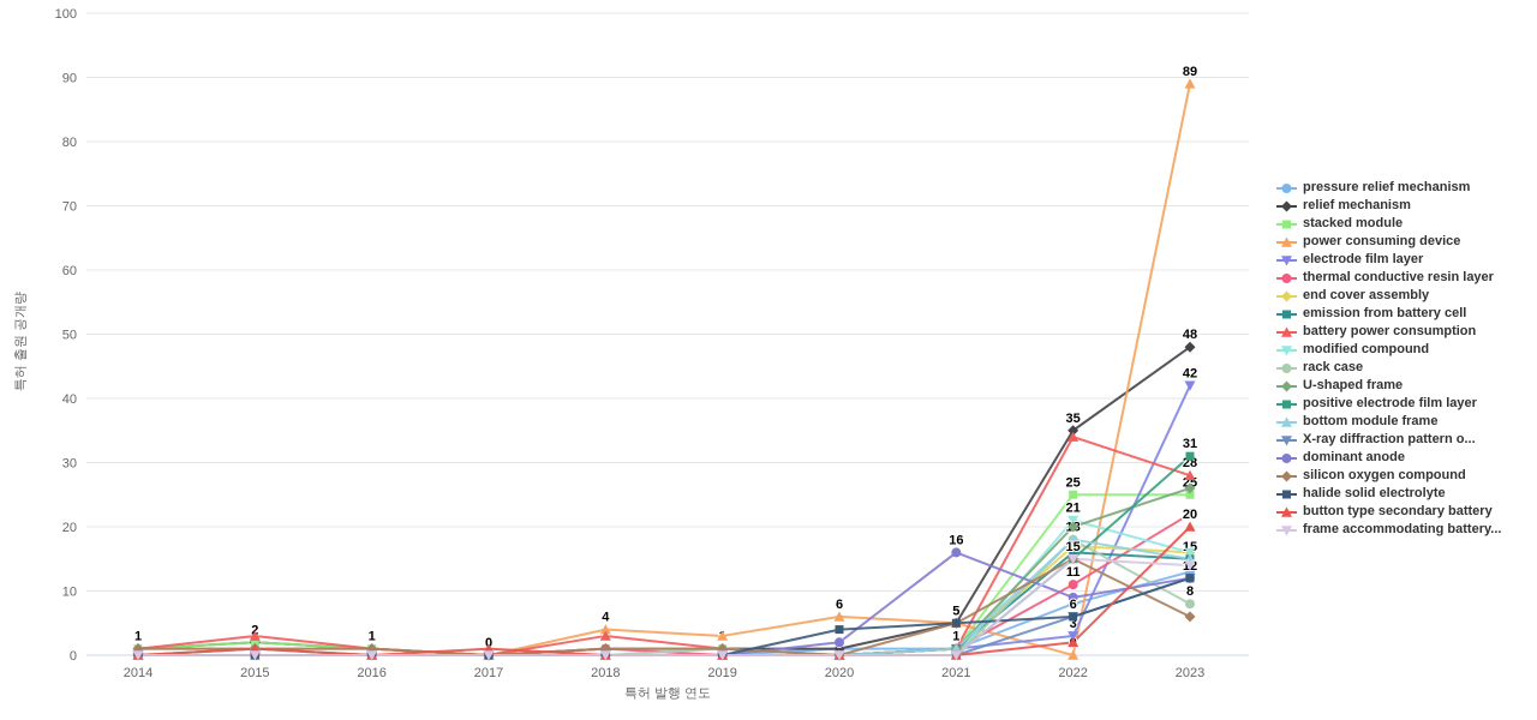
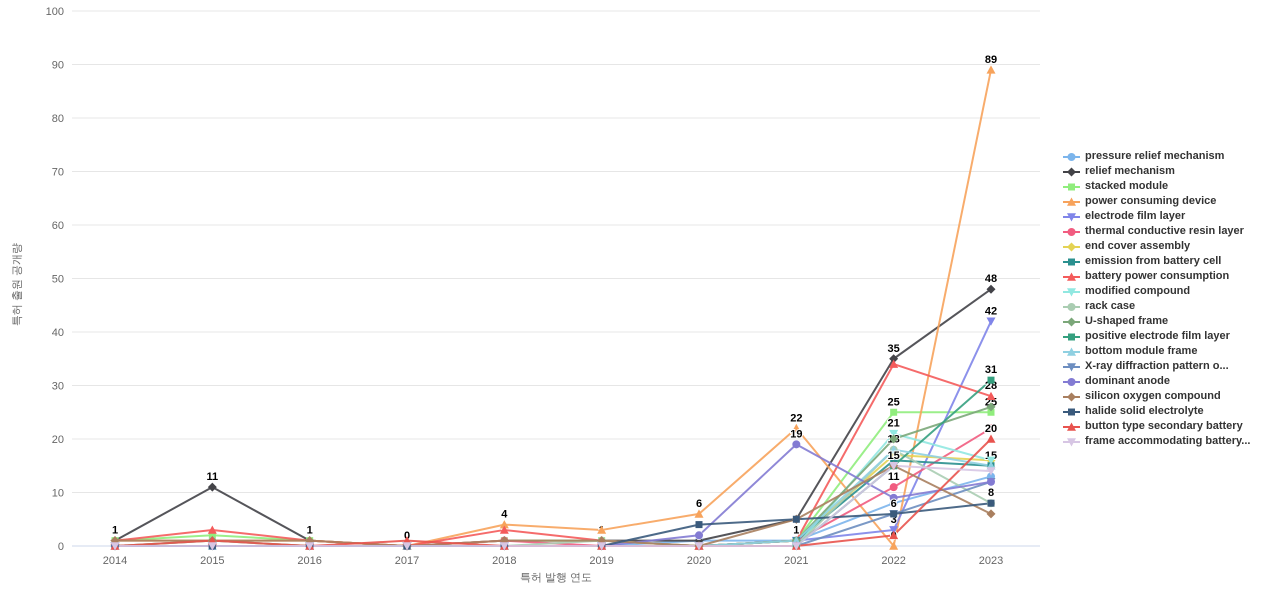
relief mechanism/2015: 2 -> 11
power consuming device/2021: 5 -> 22
dominant anode/2021: 16 -> 19
halide solid electrolyte/2023: 12 -> 8
